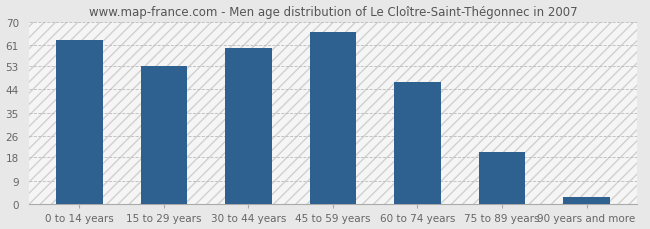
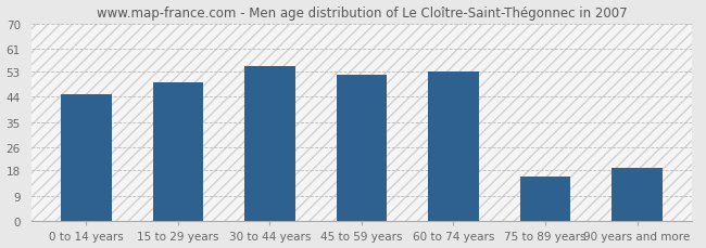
0 to 14 years: 63 -> 45
15 to 29 years: 53 -> 49
30 to 44 years: 60 -> 55
45 to 59 years: 66 -> 52
60 to 74 years: 47 -> 53
75 to 89 years: 20 -> 16
90 years and more: 3 -> 19
